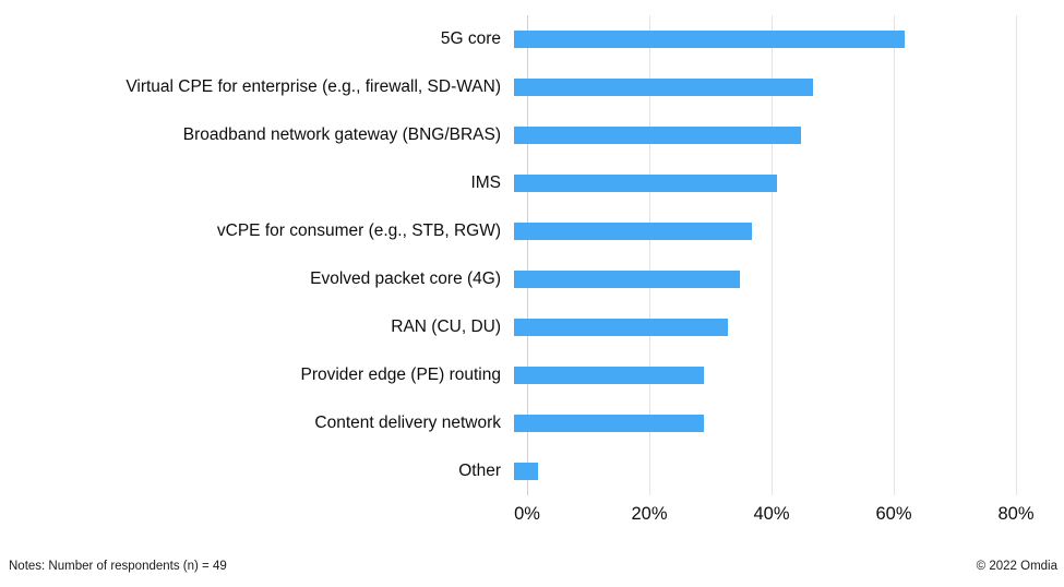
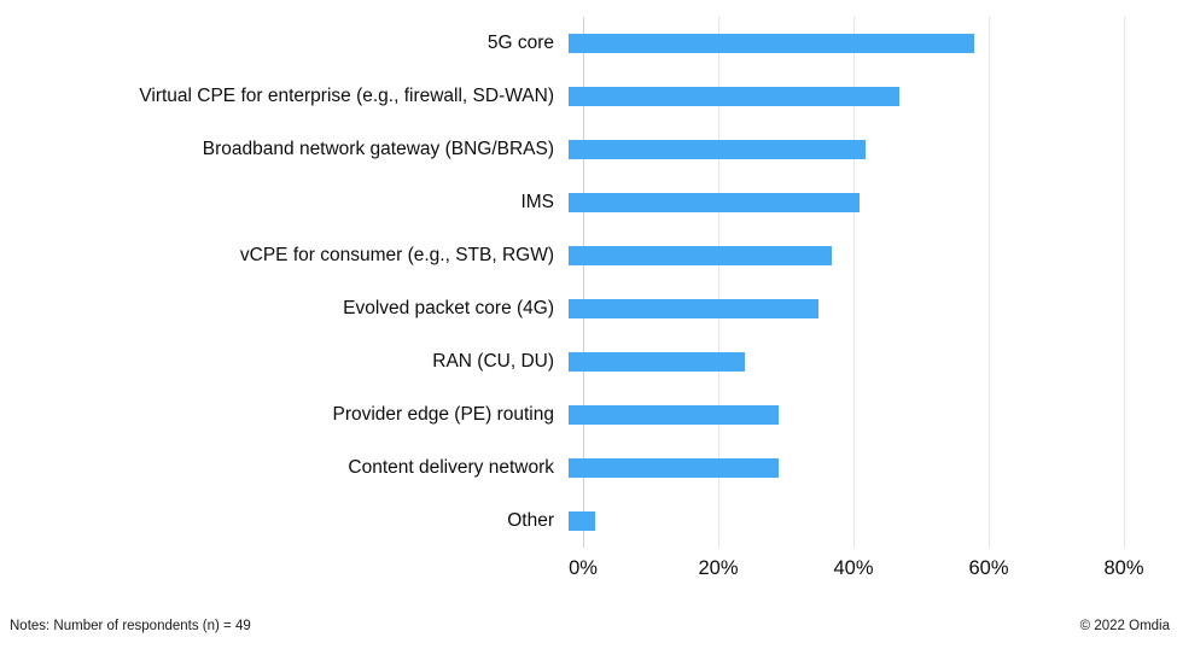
5G core: 64% -> 60%
Broadband network gateway (BNG/BRAS): 47% -> 44%
RAN (CU, DU): 35% -> 26%
